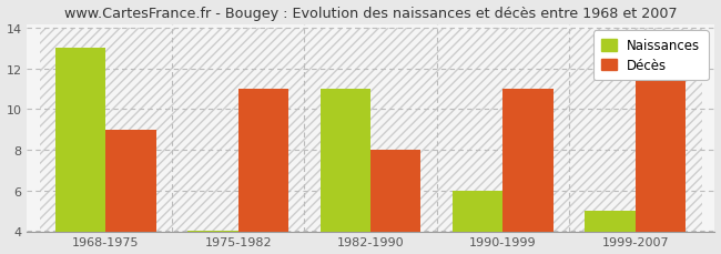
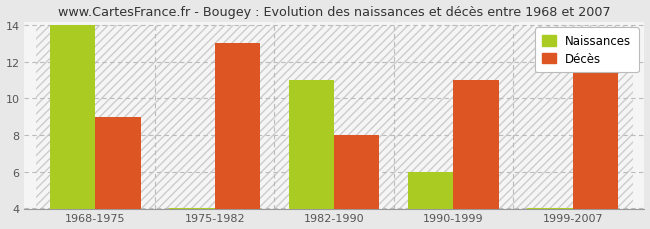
Naissances/1968-1975: 13 -> 14
Décès/1975-1982: 11 -> 13
Naissances/1999-2007: 5 -> 4
